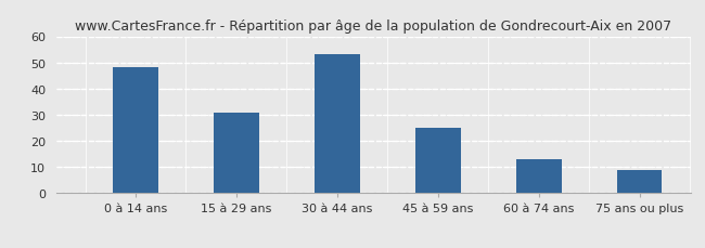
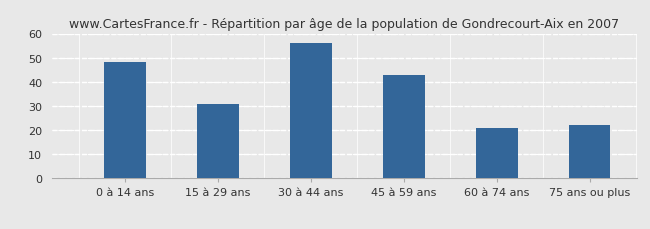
30 à 44 ans: 53 -> 56
45 à 59 ans: 25 -> 43
60 à 74 ans: 13 -> 21
75 ans ou plus: 9 -> 22
